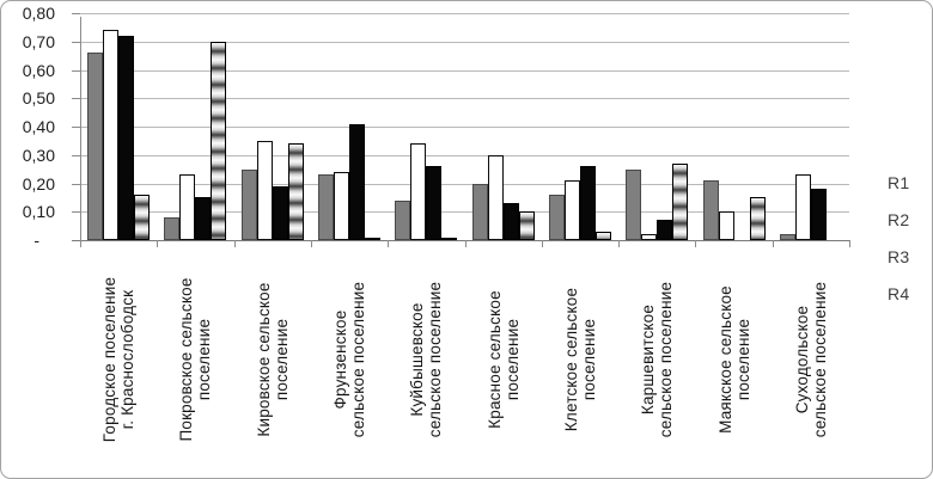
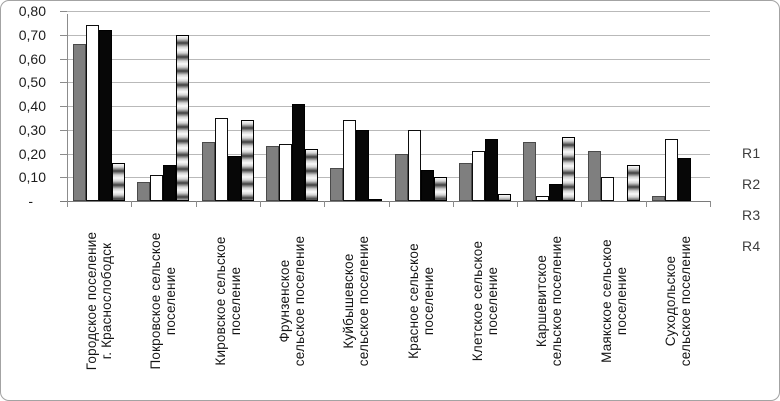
R2/Покровское сельское поселение: 0,23 -> 0,11
R4/Фрунзенское сельское поселение: 0,01 -> 0,22
R3/Куйбышевское сельское поселение: 0,26 -> 0,30
R2/Суходольское сельское поселение: 0,23 -> 0,26
